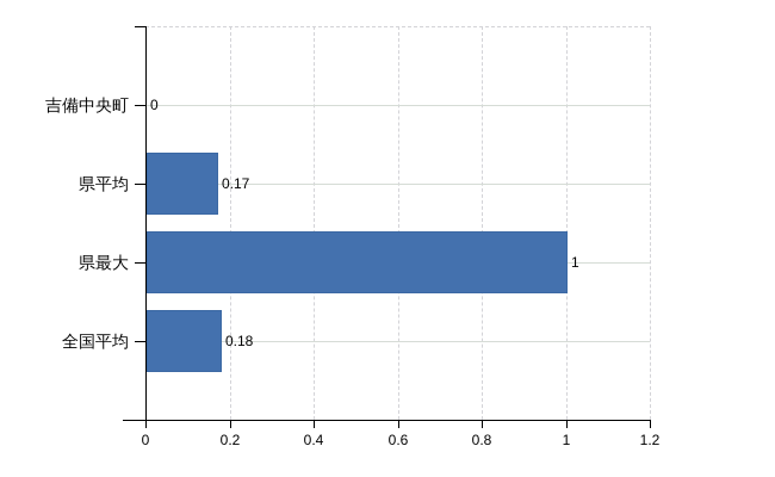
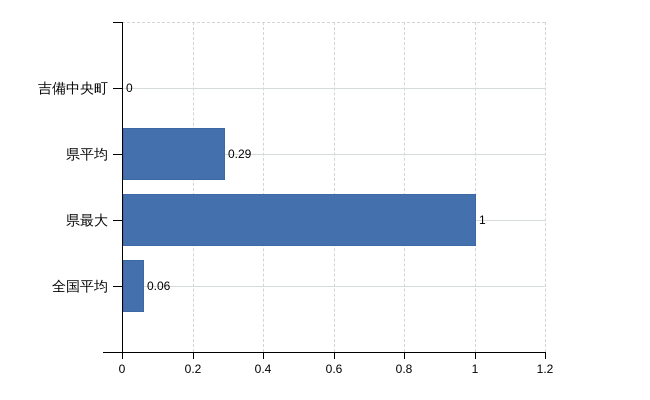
県平均: 0.17 -> 0.29
全国平均: 0.18 -> 0.06
